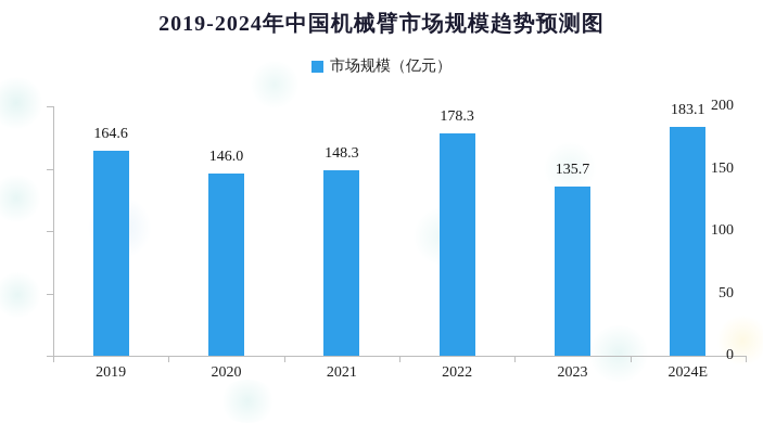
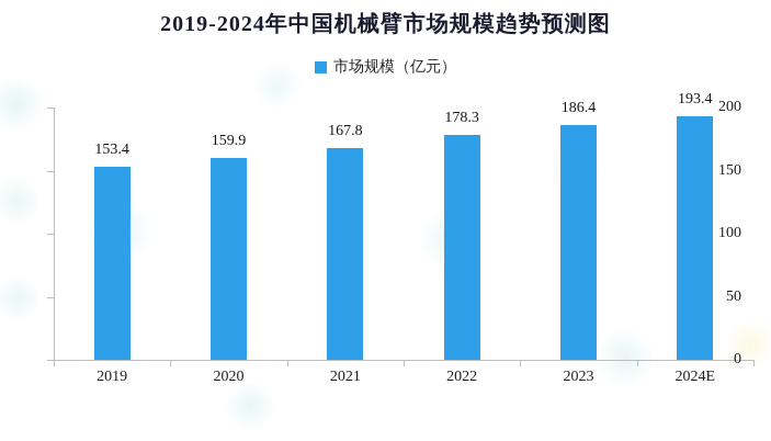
2019: 164.6 -> 153.4
2020: 146.0 -> 159.9
2021: 148.3 -> 167.8
2023: 135.7 -> 186.4
2024E: 183.1 -> 193.4
